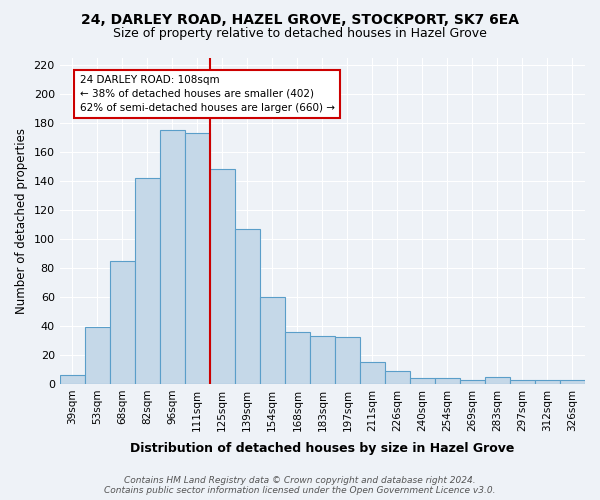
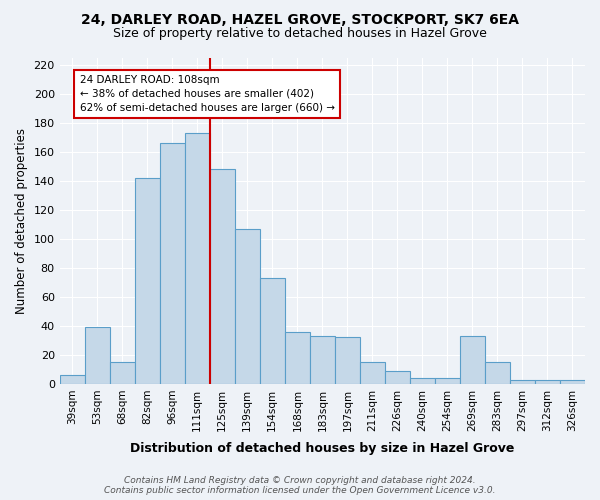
68sqm: 85 -> 15
96sqm: 175 -> 166
154sqm: 60 -> 73
269sqm: 3 -> 33
283sqm: 5 -> 15
